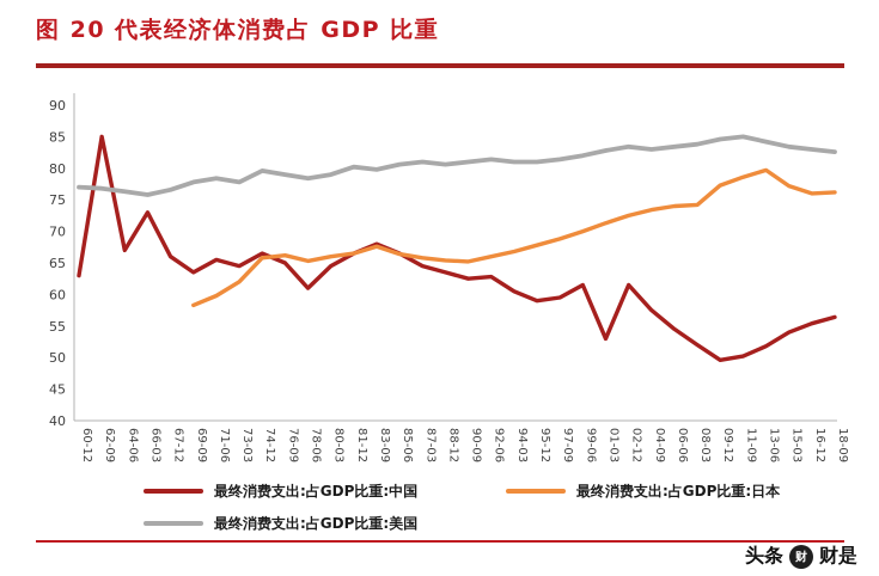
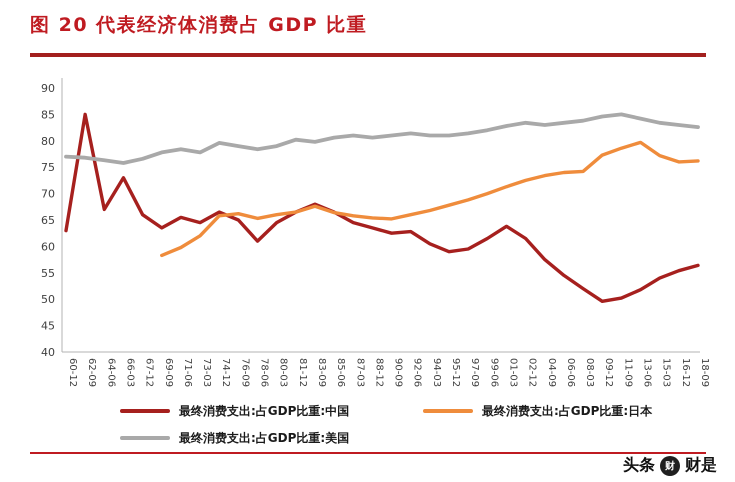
最终消费支出:占GDP比重:中国/01-03: 53 -> 64
